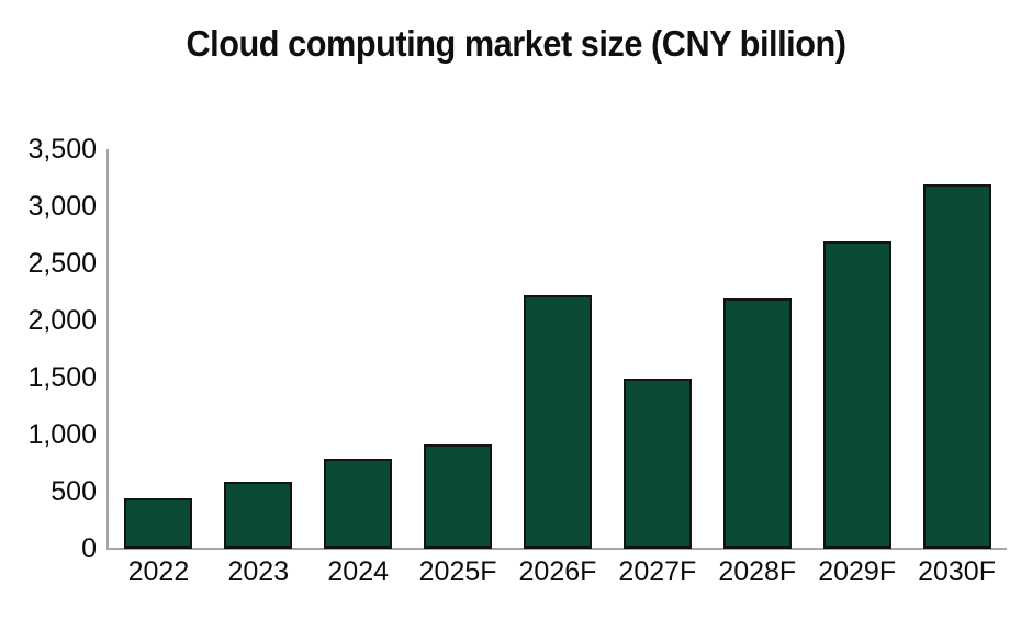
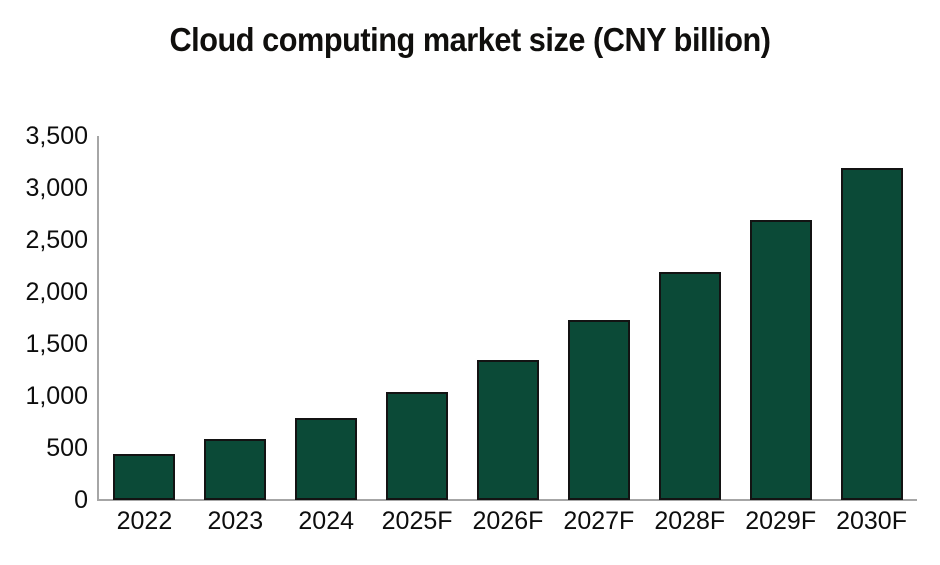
2025F: 910 -> 1040
2026F: 2220 -> 1350
2027F: 1490 -> 1730
